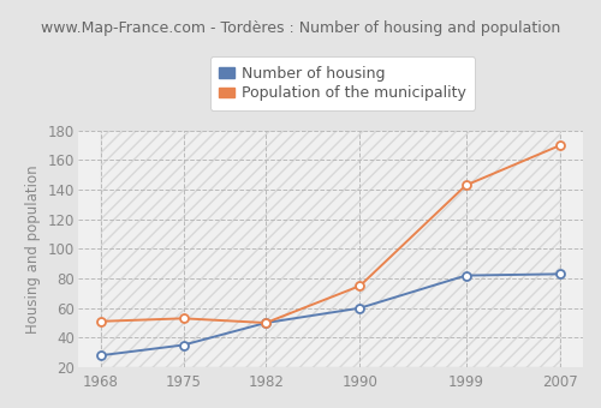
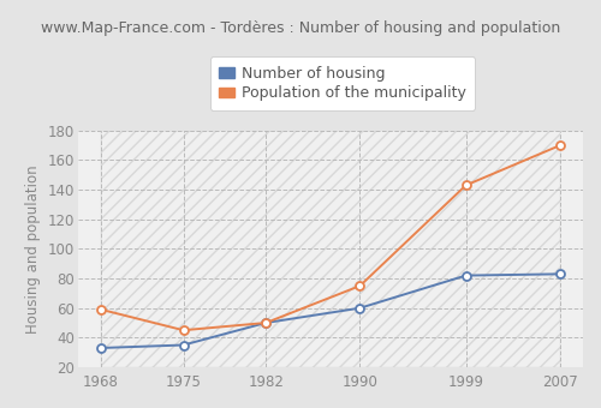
Number of housing/1968: 28 -> 33
Population of the municipality/1968: 51 -> 59
Population of the municipality/1975: 53 -> 45
